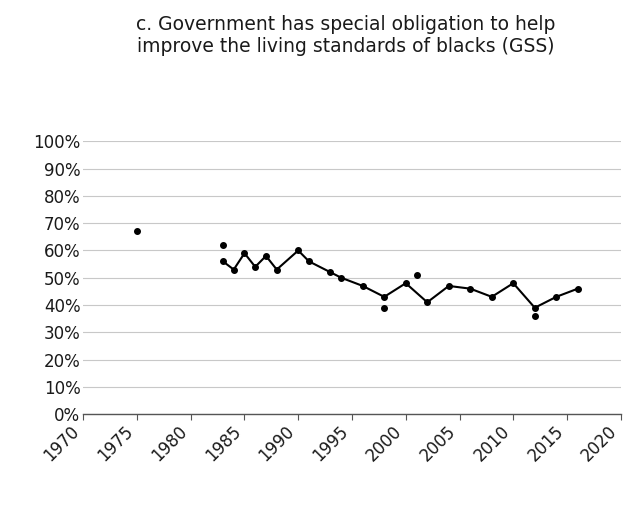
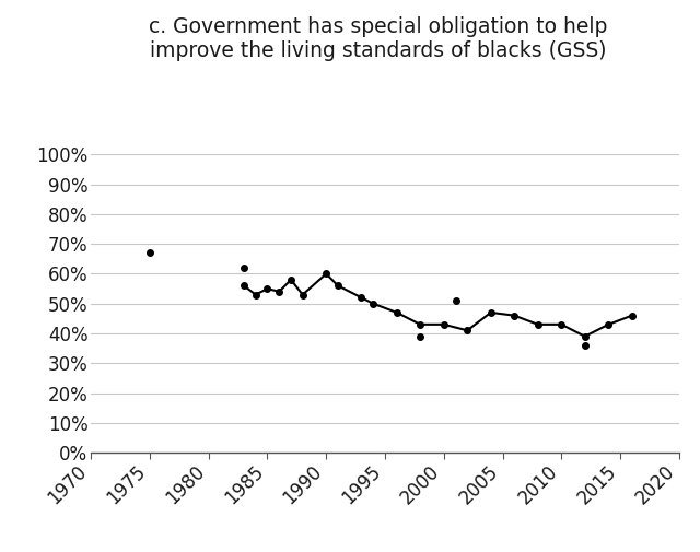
1985: 59% -> 55%
2000: 48% -> 43%
2010: 48% -> 43%
